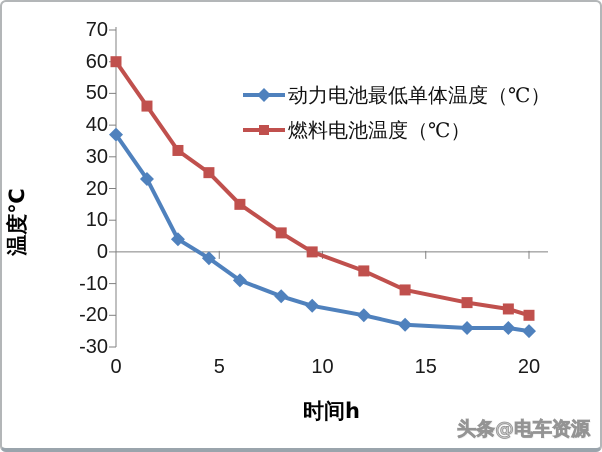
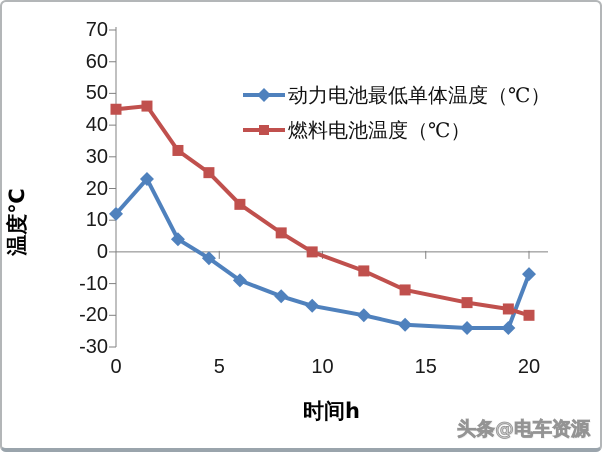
动力电池最低单体温度（℃）/0: 37 -> 12
燃料电池温度（℃）/0: 60 -> 45
动力电池最低单体温度（℃）/20: -25 -> -7
